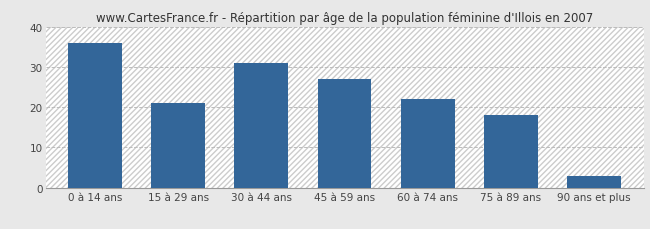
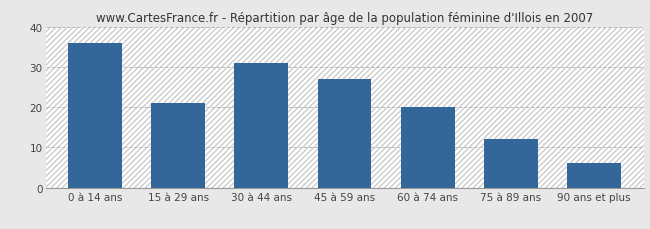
60 à 74 ans: 22 -> 20
75 à 89 ans: 18 -> 12
90 ans et plus: 3 -> 6
